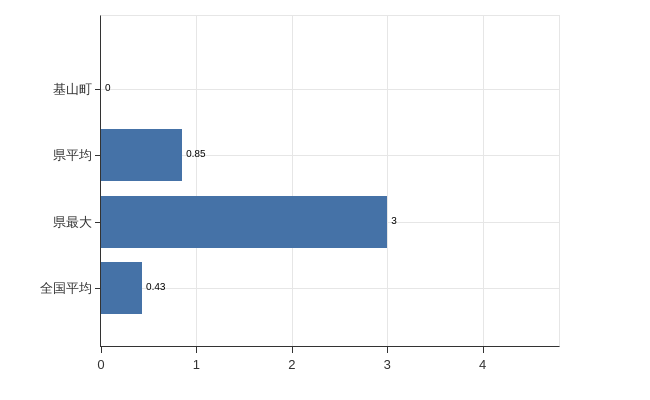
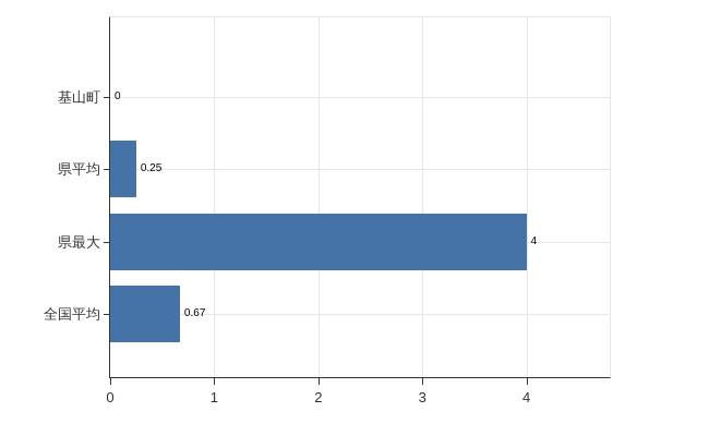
県平均: 0.85 -> 0.25
県最大: 3 -> 4
全国平均: 0.43 -> 0.67
